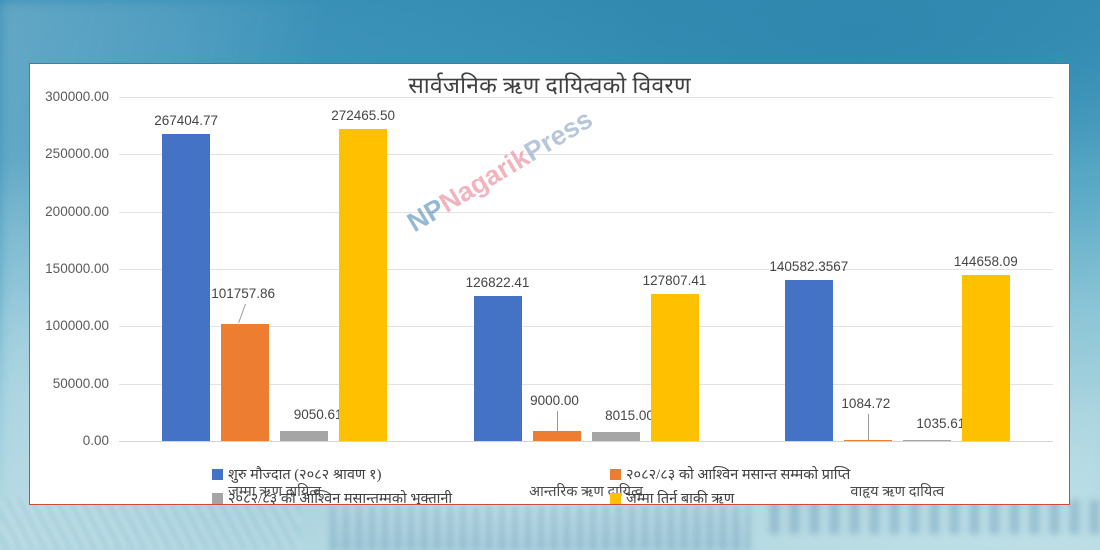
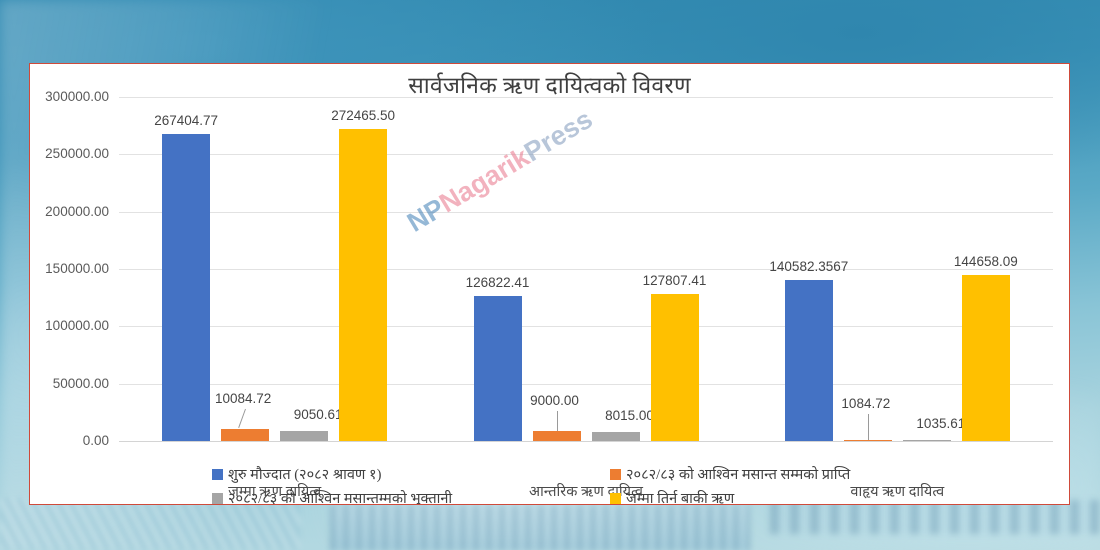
२०८२/८३ को आश्विन मसान्त सम्मको प्राप्ति/जम्मा ऋण दायित्व: 101757.86 -> 10084.72
